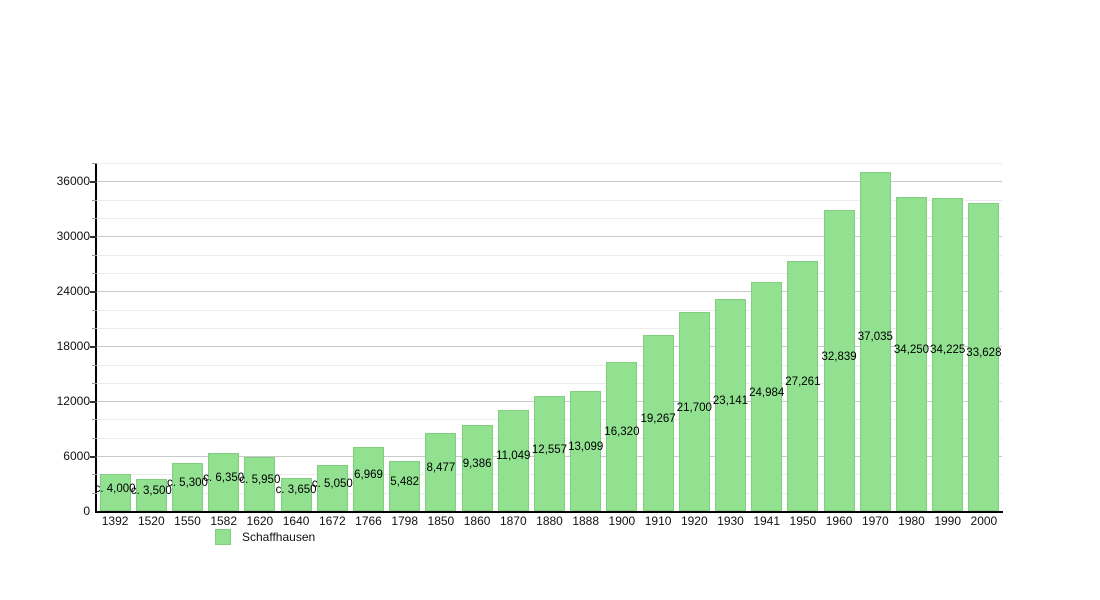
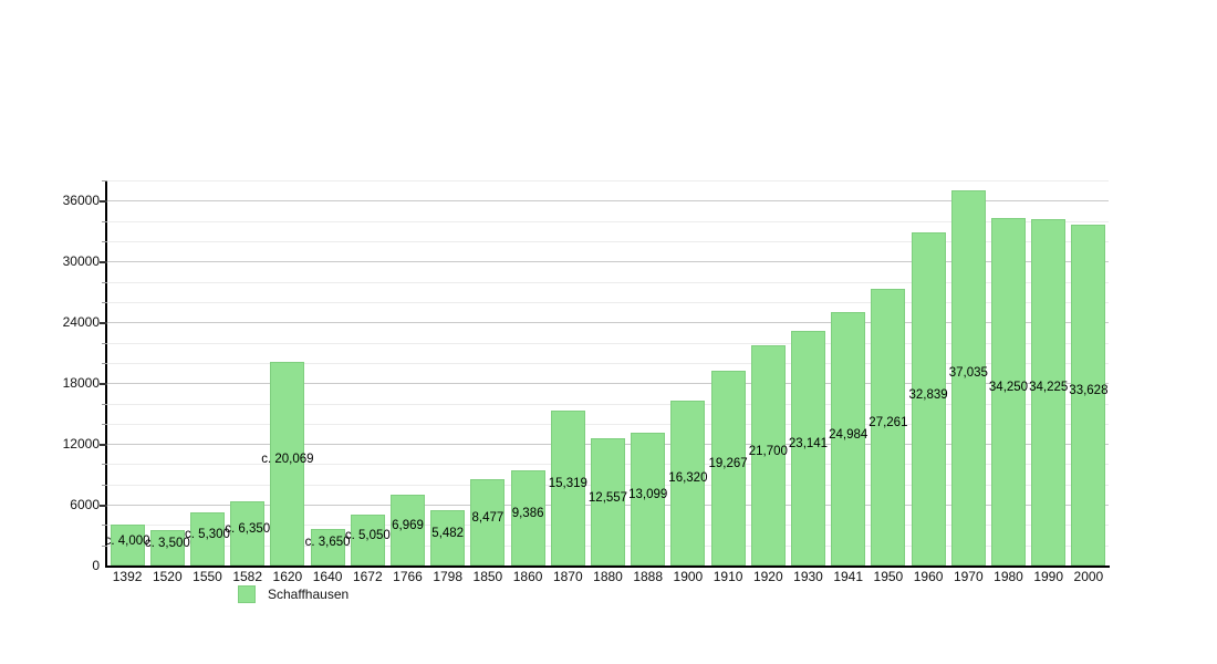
1620: 5,950 -> 20,069
1870: 11,049 -> 15,319
